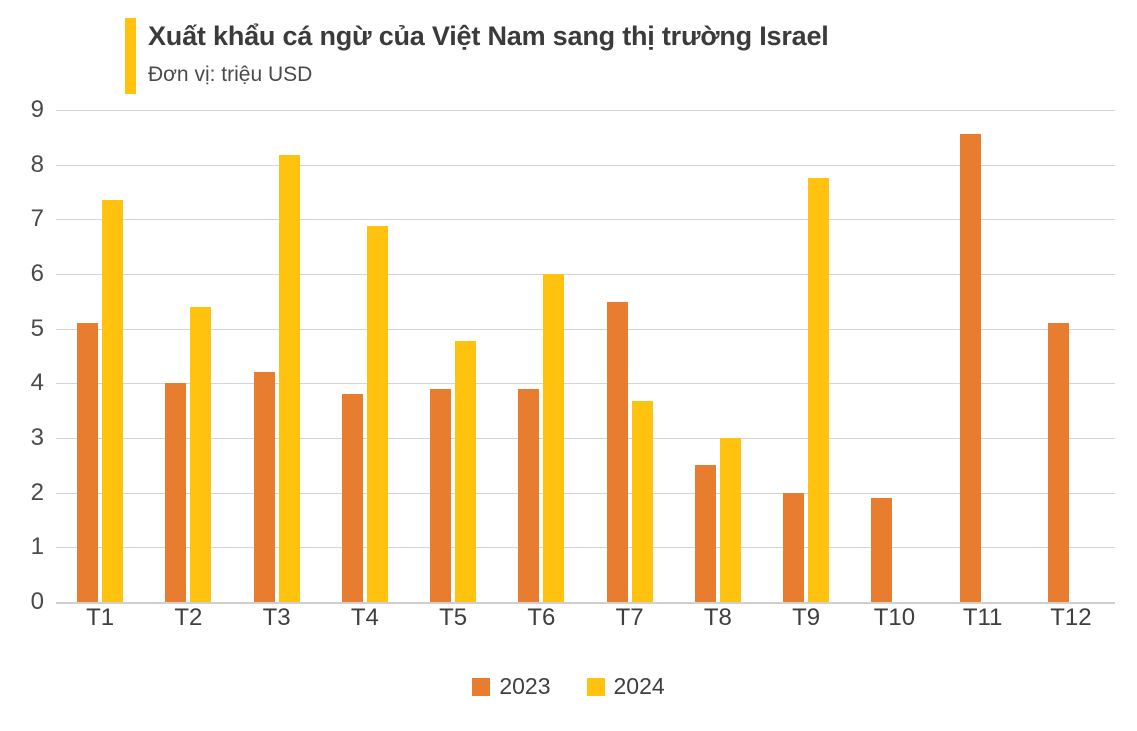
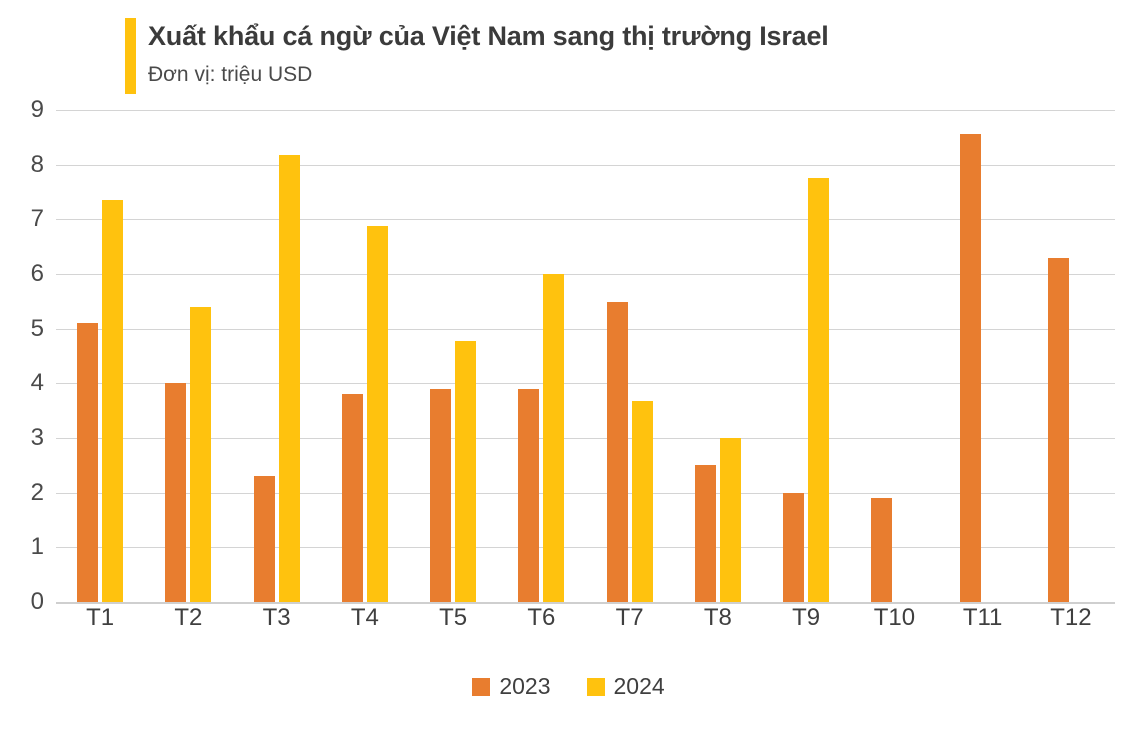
2023/T3: 4.2 -> 2.3
2023/T12: 5.1 -> 6.3
